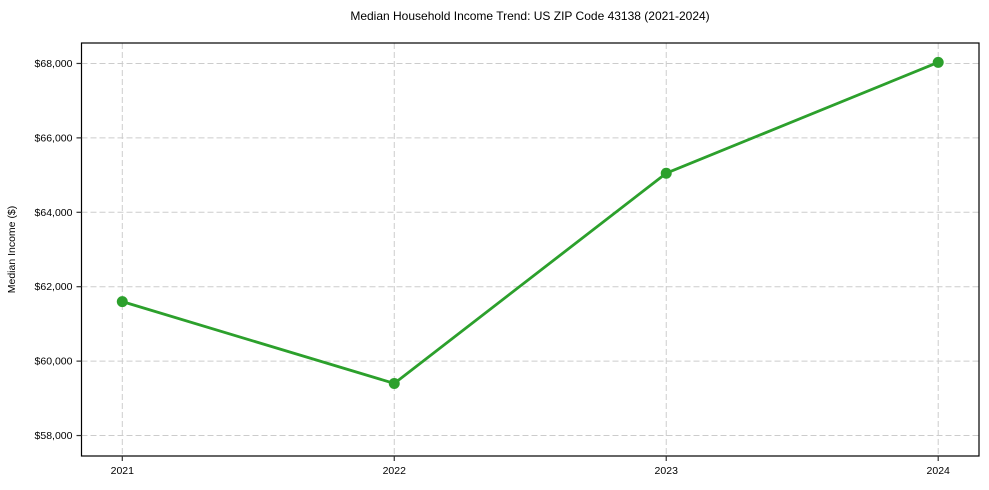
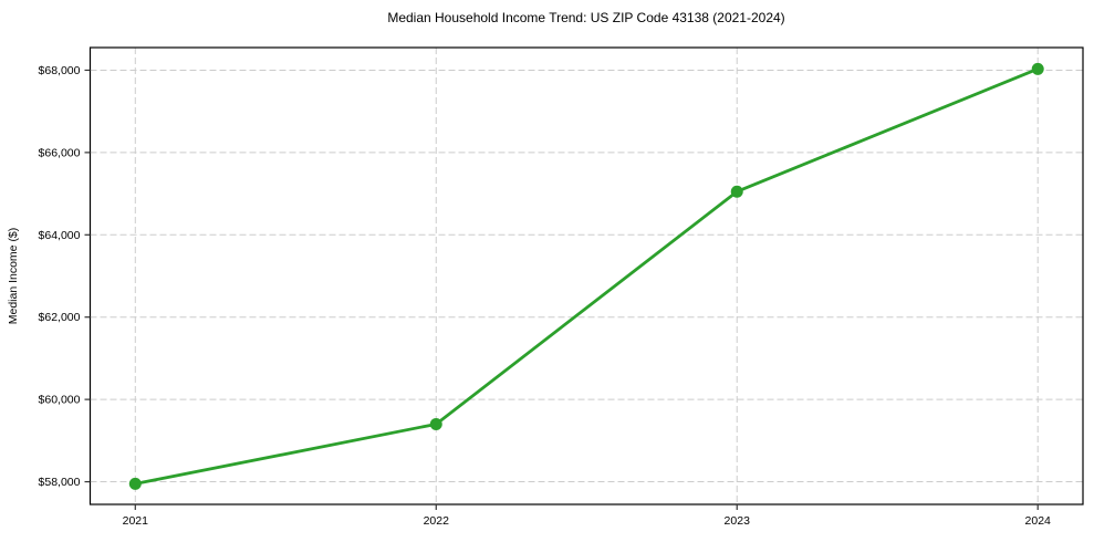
2021: $61600 -> $58000
